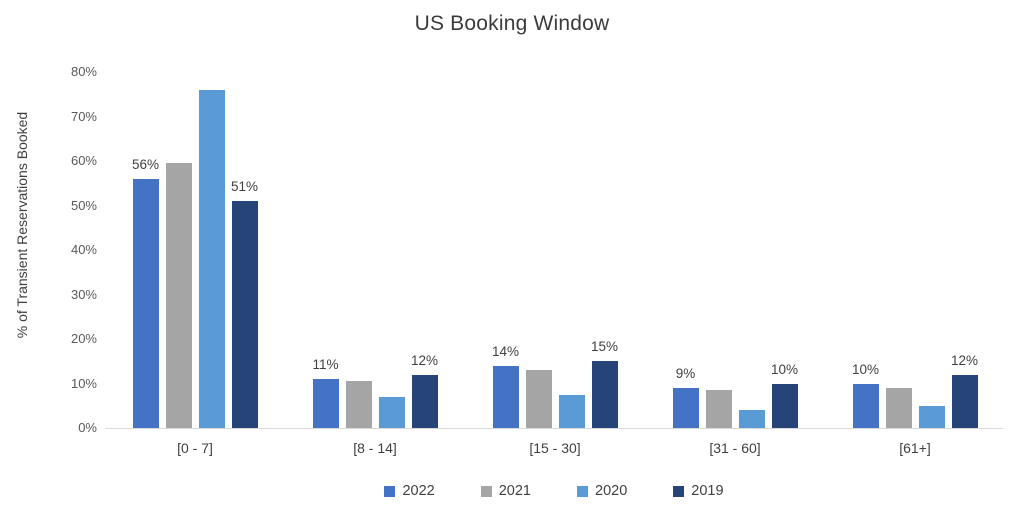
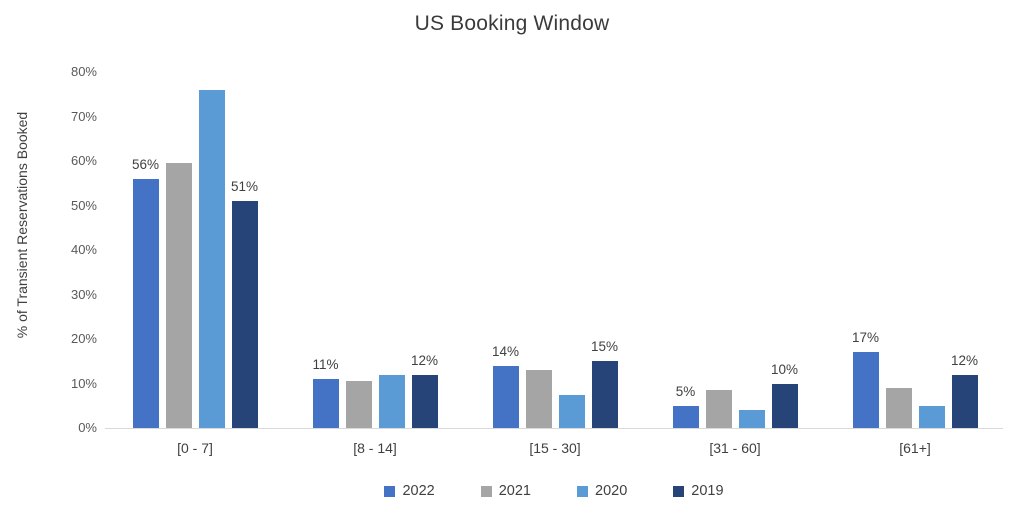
2020/[8 - 14]: 7% -> 12%
2022/[31 - 60]: 9% -> 5%
2022/[61+]: 10% -> 17%
